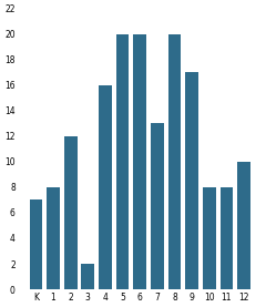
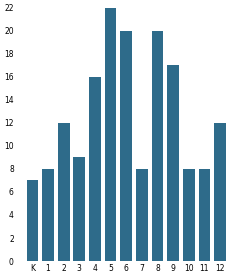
3: 2 -> 9
5: 20 -> 22
7: 13 -> 8
12: 10 -> 12
